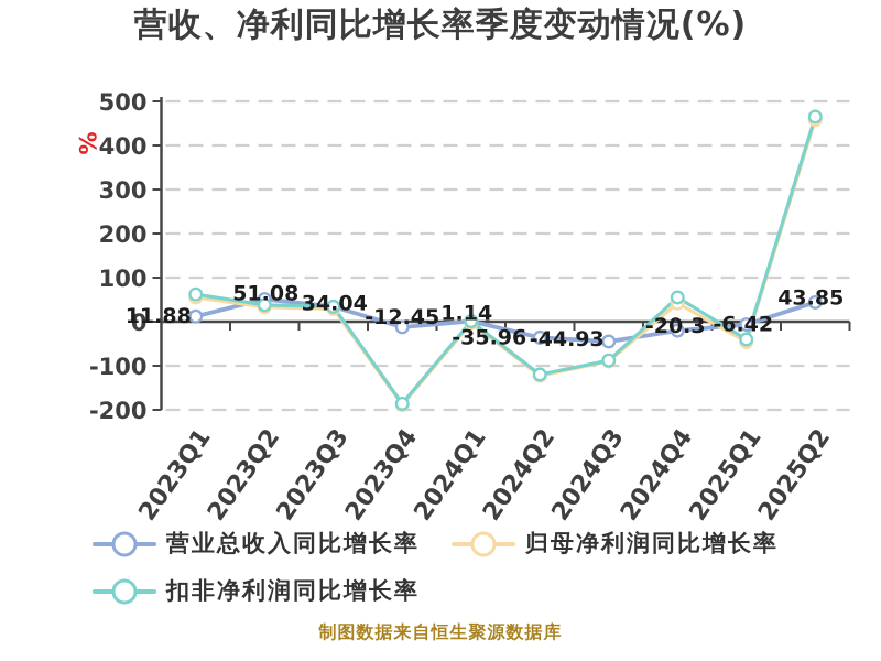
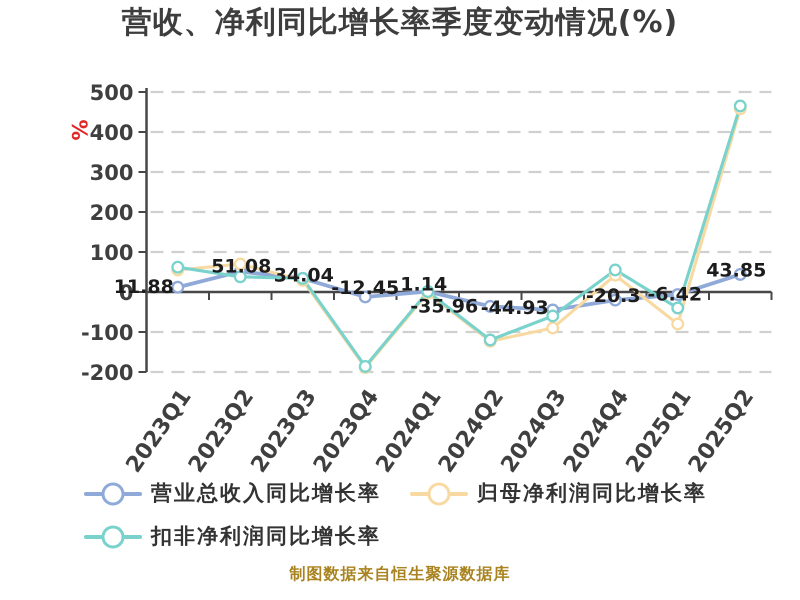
归母净利润同比增长率/2023Q2: 30 -> 70
扣非净利润同比增长率/2024Q3: -90 -> -60
归母净利润同比增长率/2025Q1: -50 -> -80
